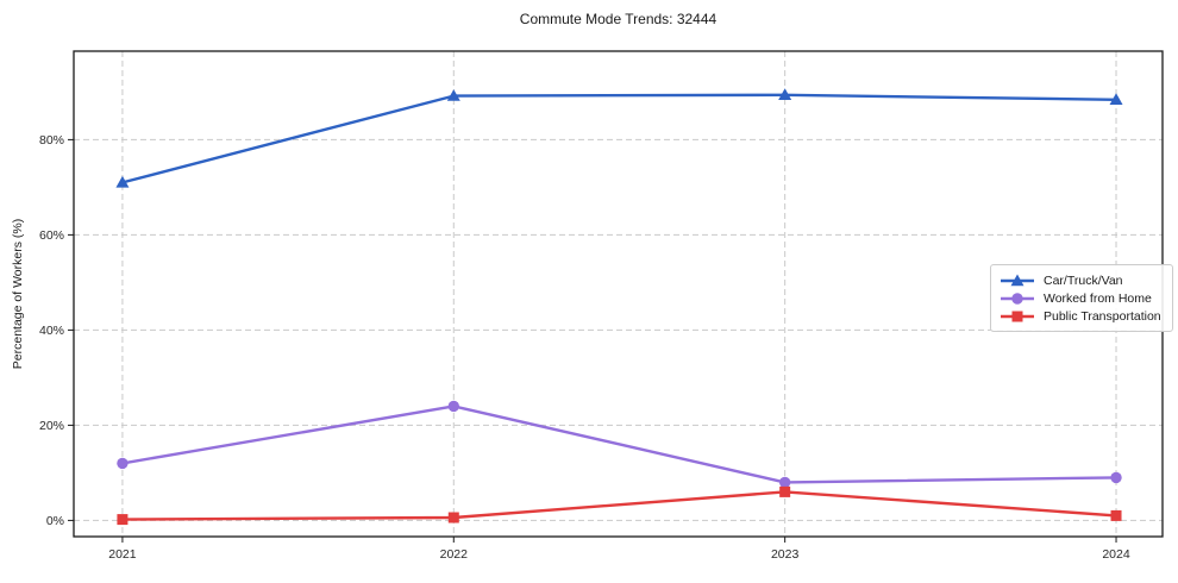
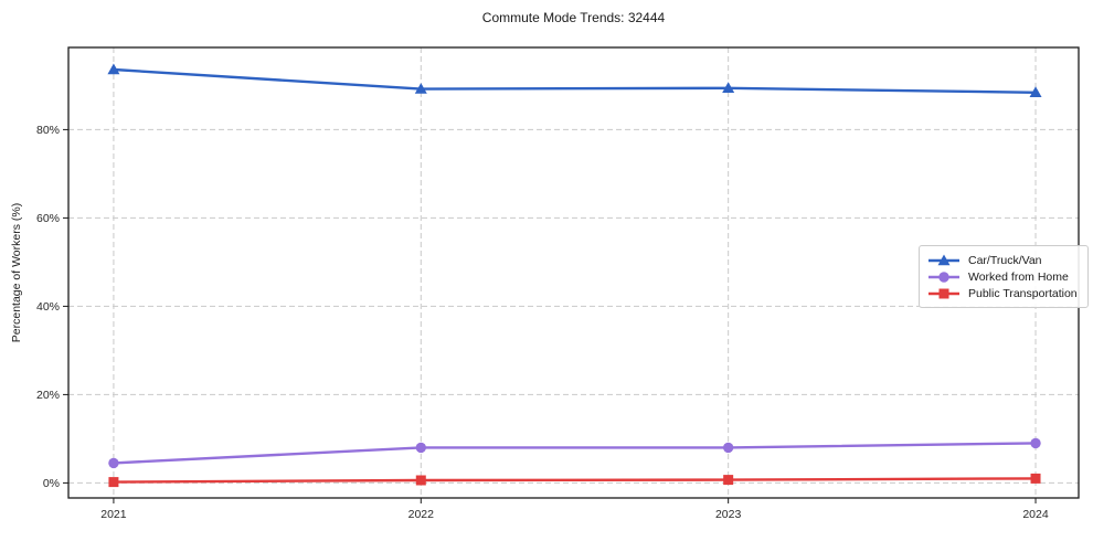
Car/Truck/Van/2021: 71% -> 94%
Worked from Home/2021: 12% -> 4%
Worked from Home/2022: 24% -> 8%
Public Transportation/2023: 6% -> 1%
